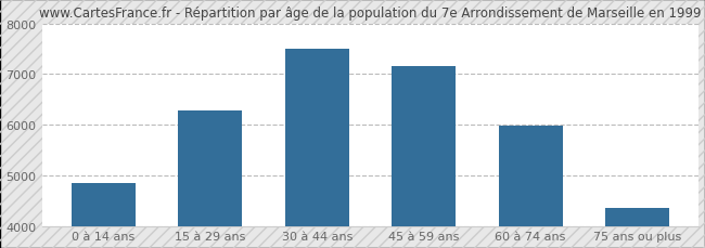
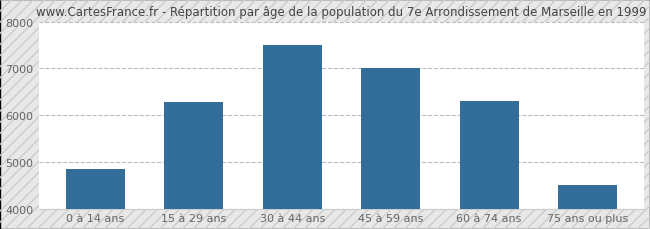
45 à 59 ans: 7160 -> 7000
60 à 74 ans: 5990 -> 6300
75 ans ou plus: 4360 -> 4500
